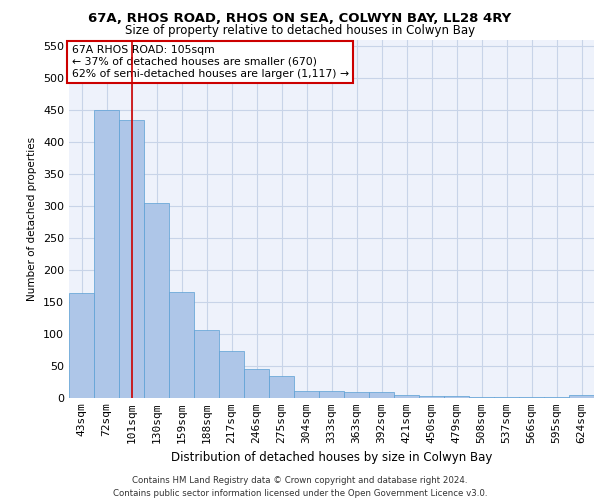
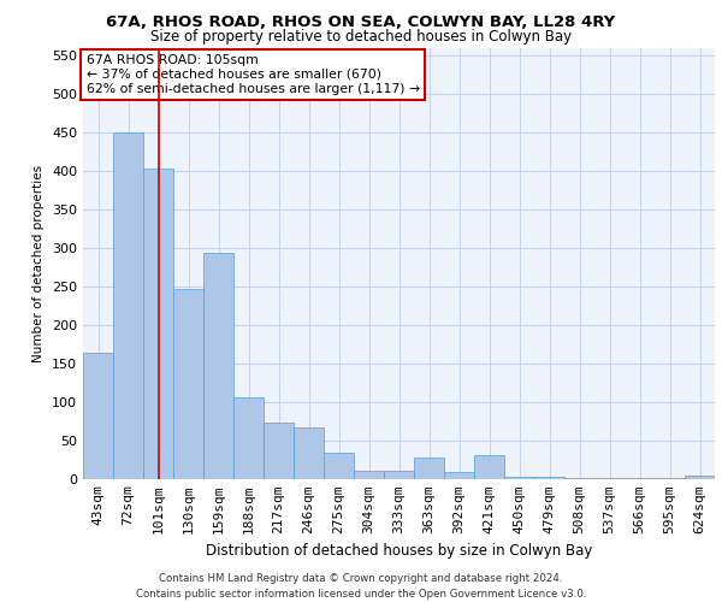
101sqm: 435 -> 404
130sqm: 305 -> 246
159sqm: 165 -> 294
246sqm: 44 -> 66
363sqm: 8 -> 28
421sqm: 4 -> 30
